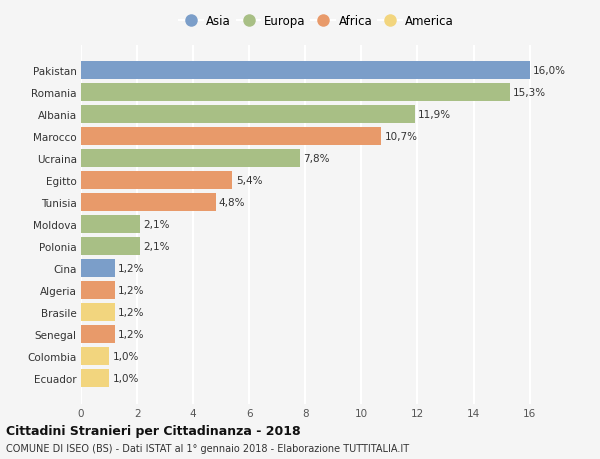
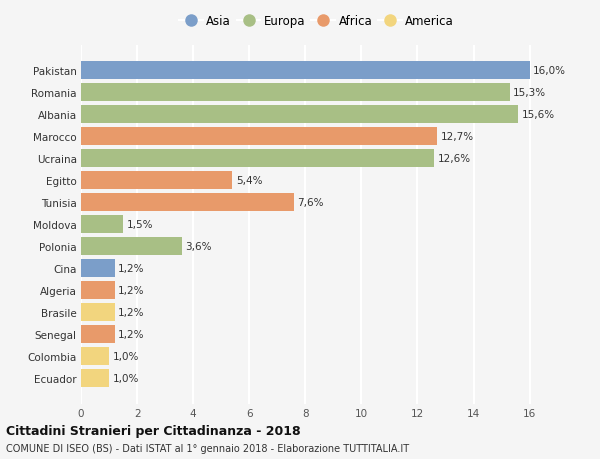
Albania: 11,9% -> 15,6%
Marocco: 10,7% -> 12,7%
Ucraina: 7,8% -> 12,6%
Tunisia: 4,8% -> 7,6%
Moldova: 2,1% -> 1,5%
Polonia: 2,1% -> 3,6%
